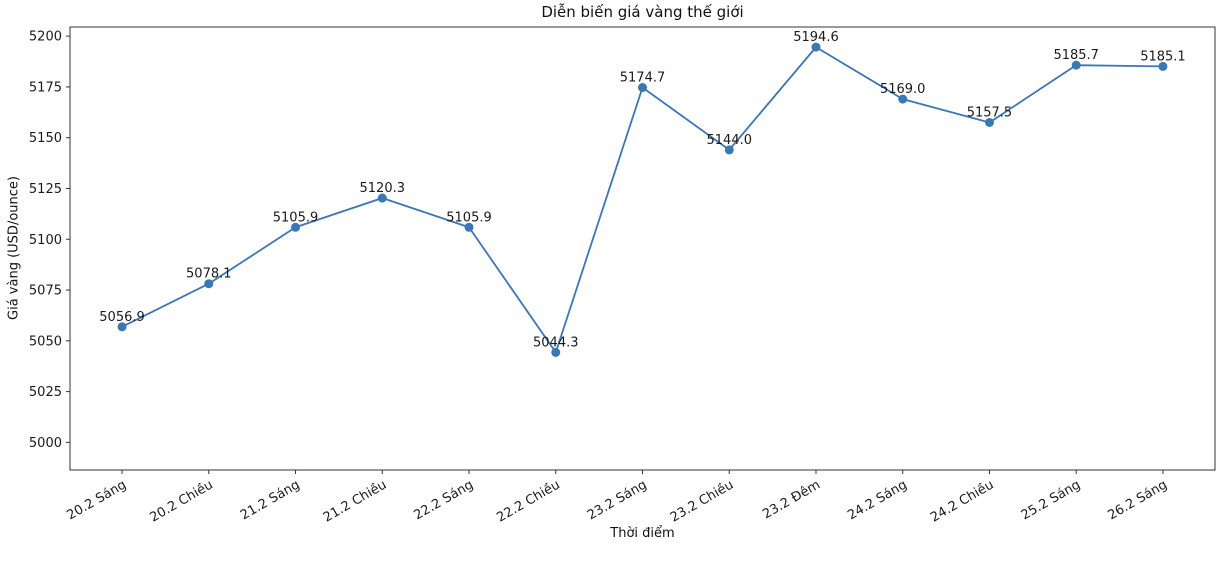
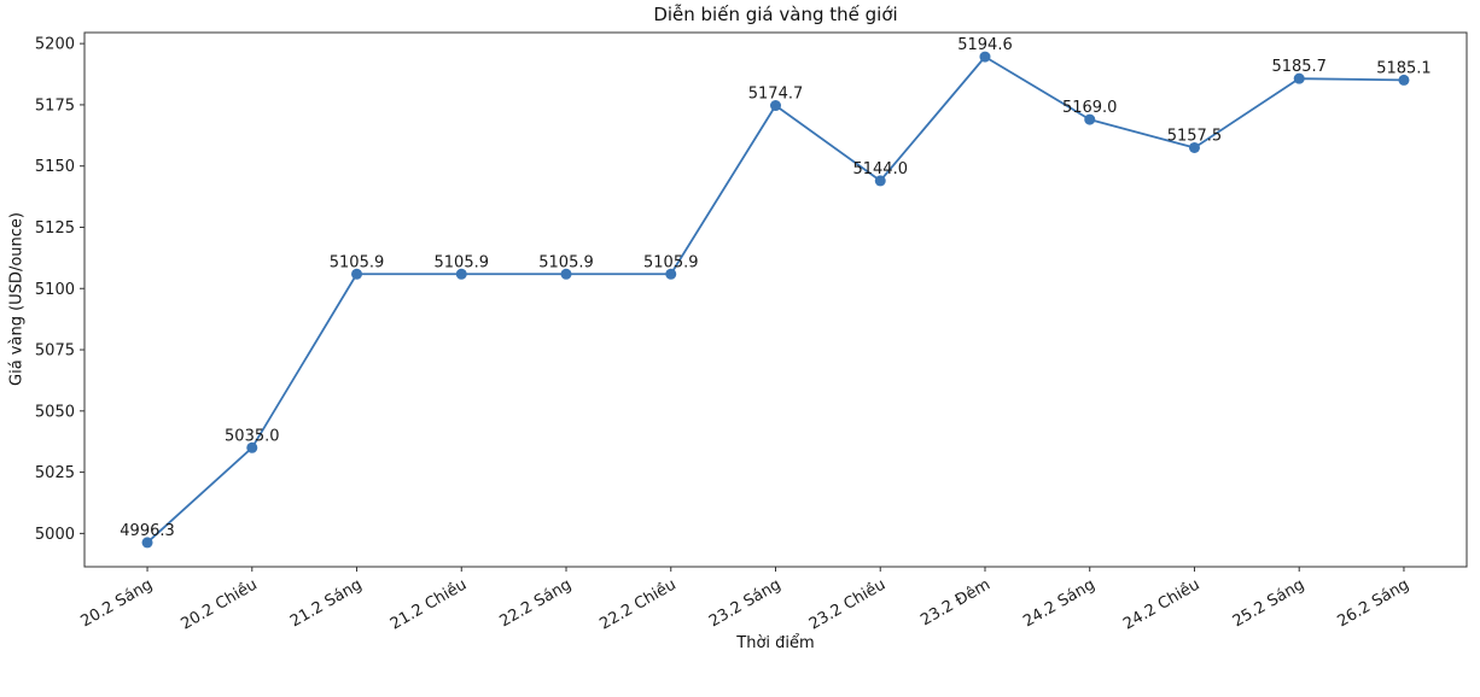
20.2 Sáng: 5056.9 -> 4996.3
20.2 Chiều: 5078.1 -> 5035.0
21.2 Chiều: 5120.3 -> 5105.9
22.2 Chiều: 5044.3 -> 5105.9
